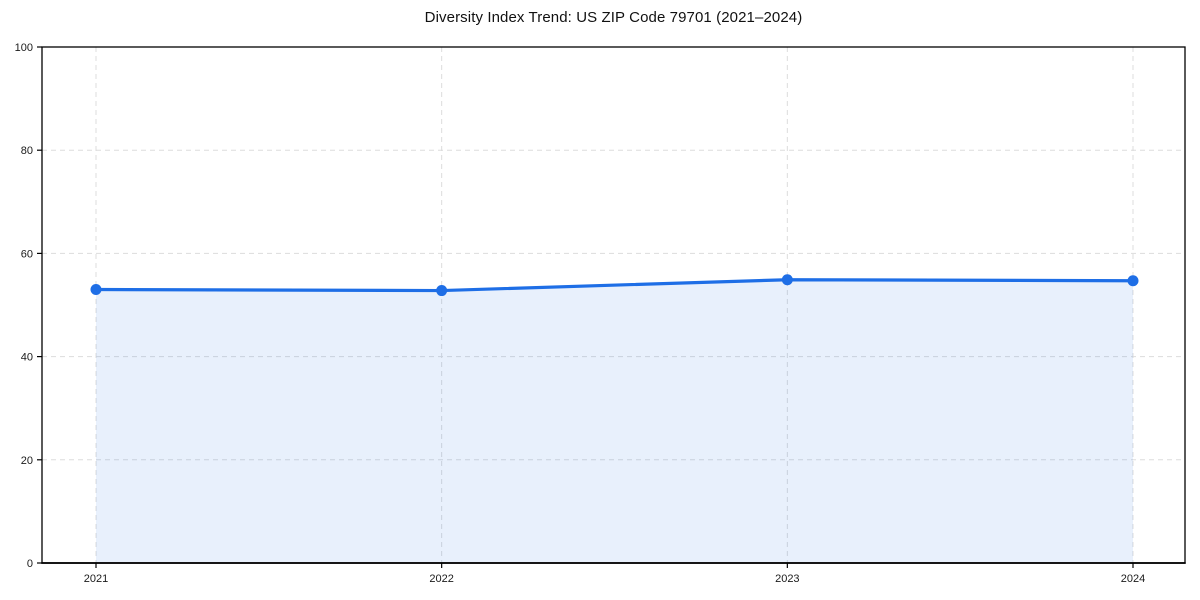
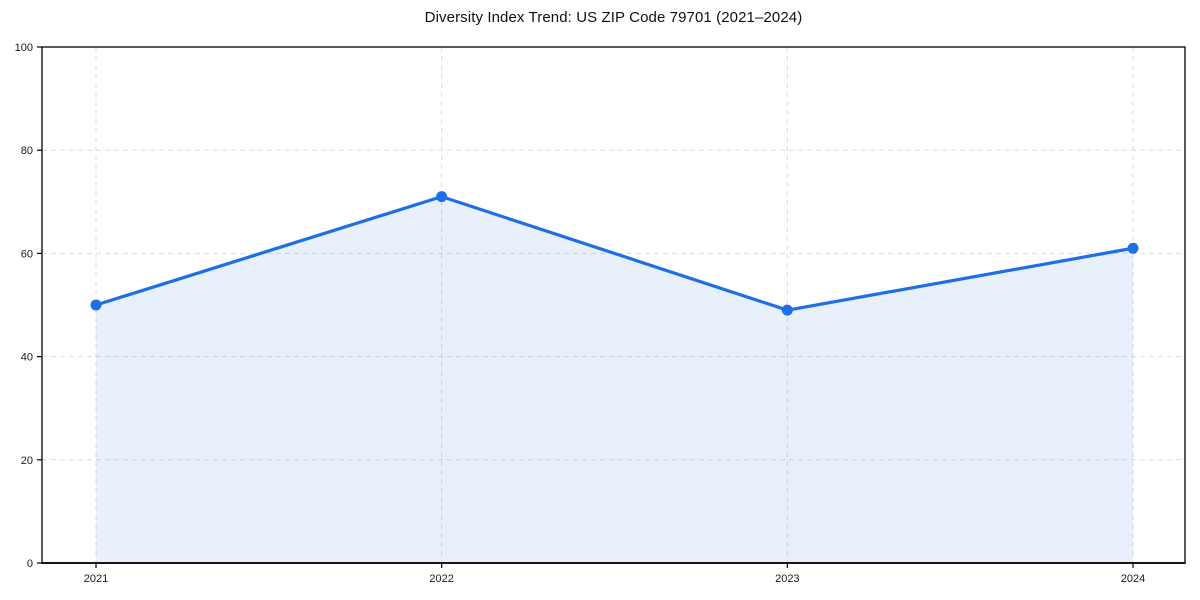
2021: 53 -> 50
2022: 53 -> 71
2023: 55 -> 49
2024: 55 -> 61
